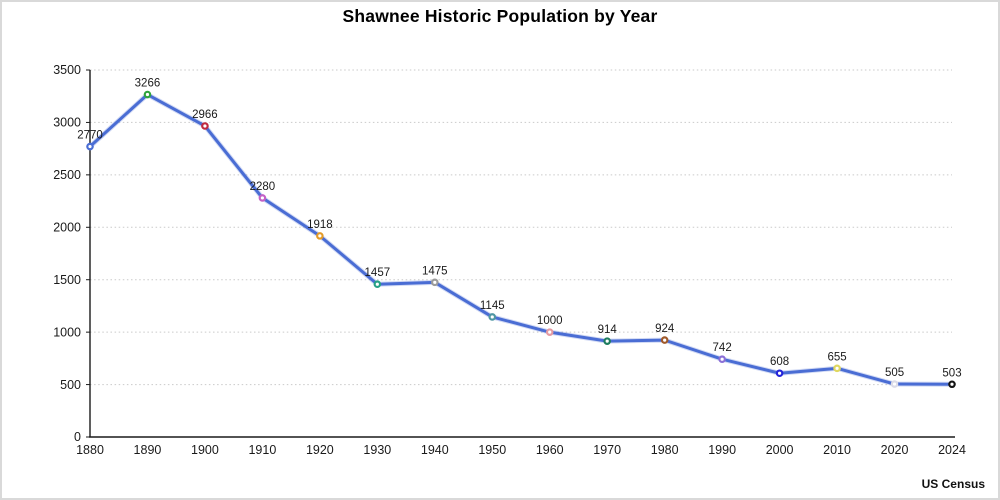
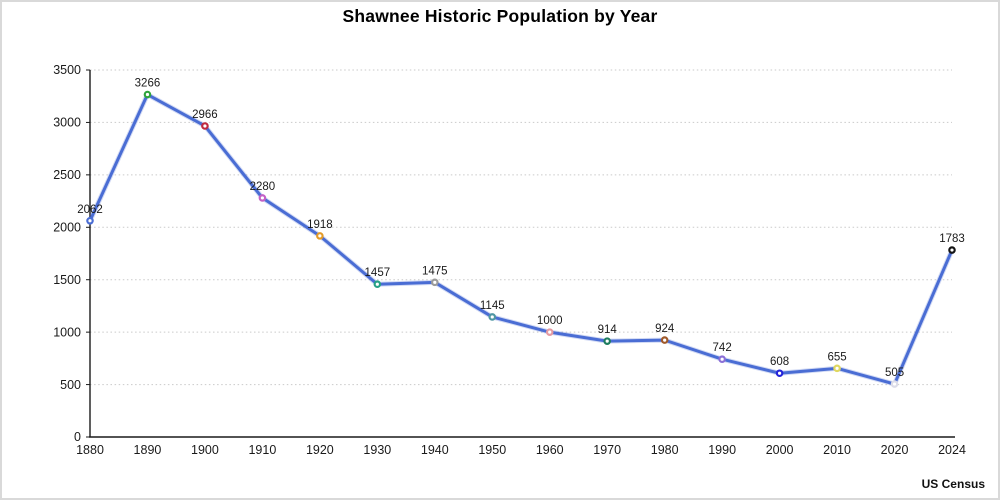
1880: 2770 -> 2062
2024: 503 -> 1783
